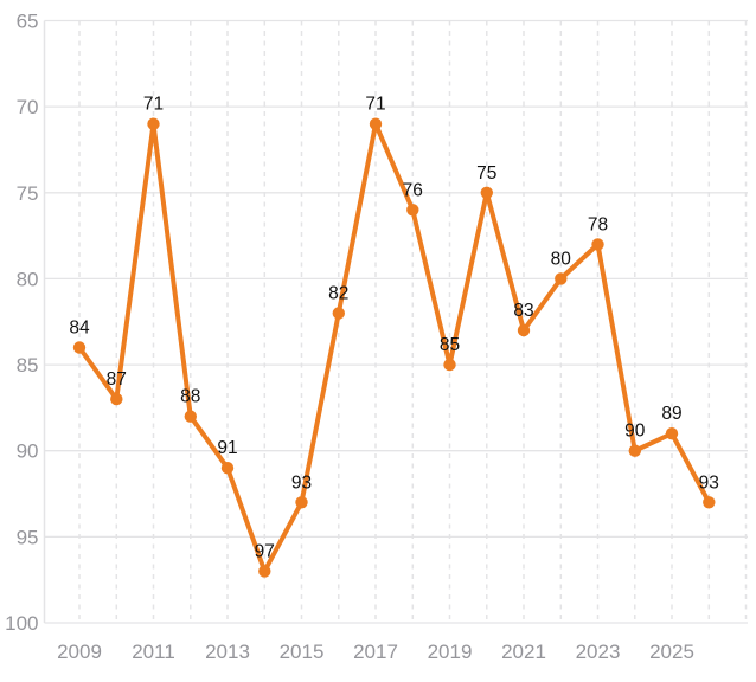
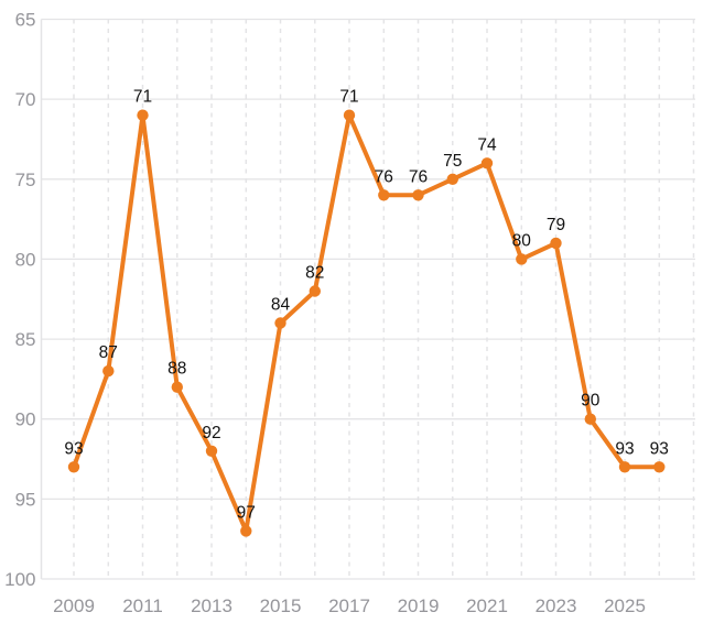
2009: 84 -> 93
2013: 91 -> 92
2015: 93 -> 84
2019: 85 -> 76
2021: 83 -> 74
2023: 78 -> 79
2025: 89 -> 93
